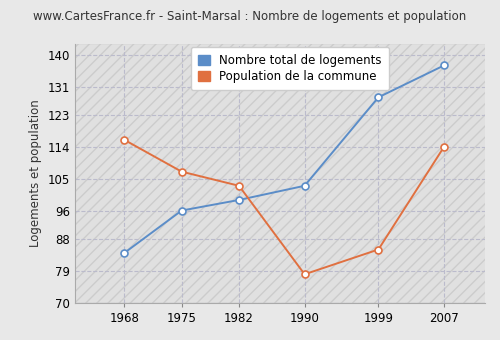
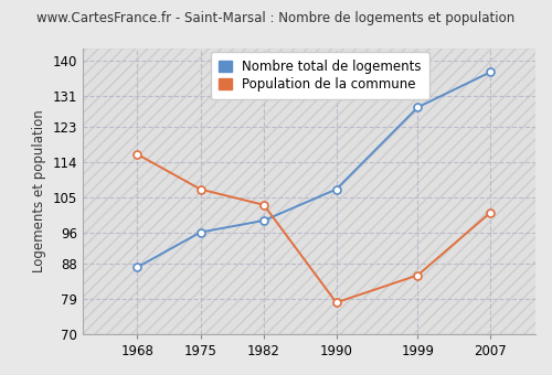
Nombre total de logements/1968: 84 -> 87
Nombre total de logements/1990: 103 -> 107
Population de la commune/2007: 114 -> 101
